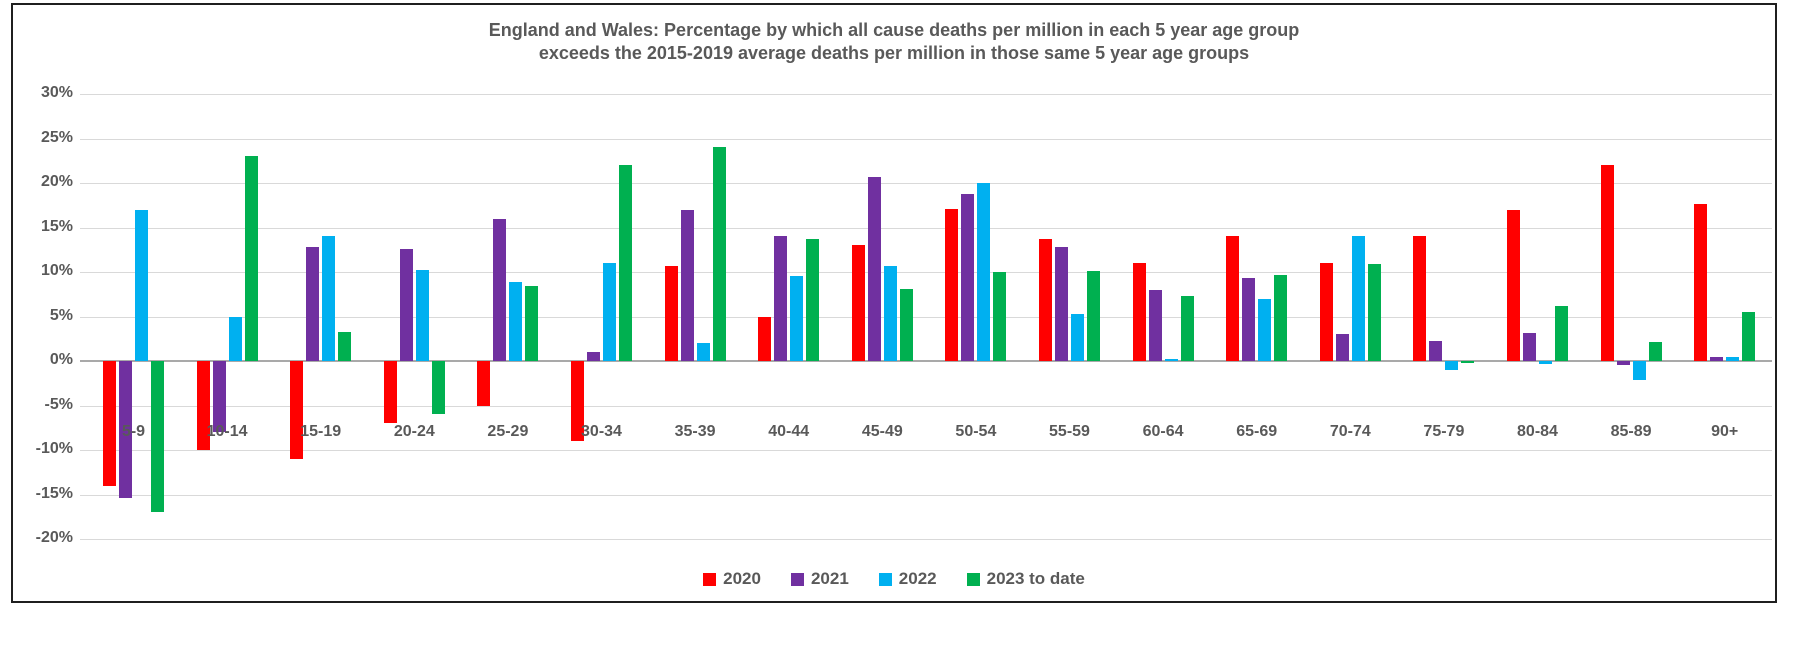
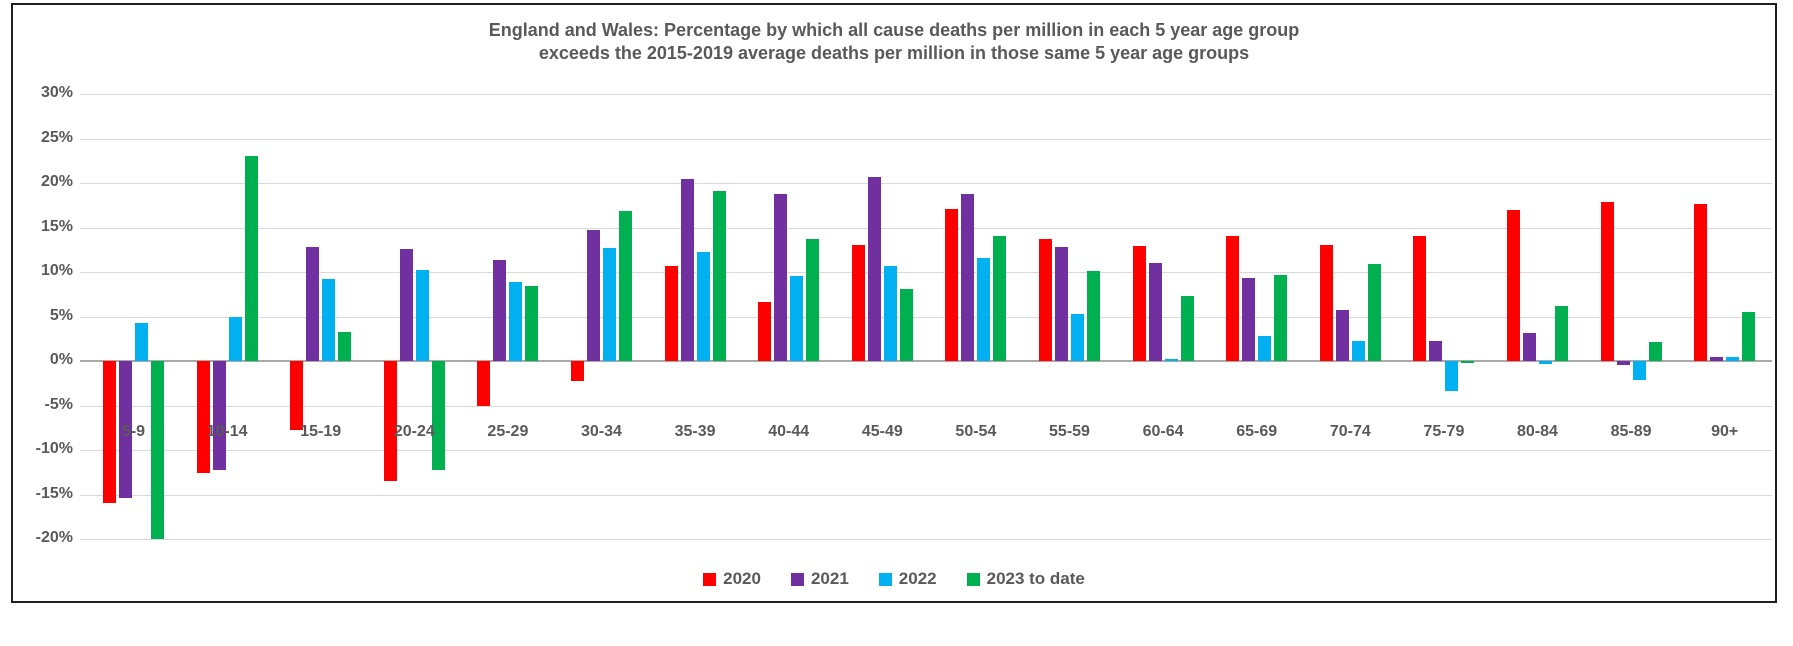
2020/5-9: -14% -> -16%
2022/5-9: 17% -> 4%
2023 to date/5-9: -17% -> -20%
2020/10-14: -10% -> -13%
2021/10-14: -8% -> -12%
2020/15-19: -11% -> -8%
2022/15-19: 14% -> 9%
2020/20-24: -7% -> -14%
2023 to date/20-24: -6% -> -12%
2021/25-29: 16% -> 11%
2020/30-34: -9% -> -2%
2021/30-34: 1% -> 15%
2022/30-34: 11% -> 13%
2023 to date/30-34: 22% -> 17%
2021/35-39: 17% -> 20%
2022/35-39: 2% -> 12%
2023 to date/35-39: 24% -> 19%
2020/40-44: 5% -> 7%
2021/40-44: 14% -> 19%
2022/50-54: 20% -> 12%
2023 to date/50-54: 10% -> 14%
2020/60-64: 11% -> 13%
2021/60-64: 8% -> 11%
2022/65-69: 7% -> 3%
2020/70-74: 11% -> 13%
2021/70-74: 3% -> 6%
2022/70-74: 14% -> 2%
2022/75-79: -1% -> -3%
2020/85-89: 22% -> 18%
